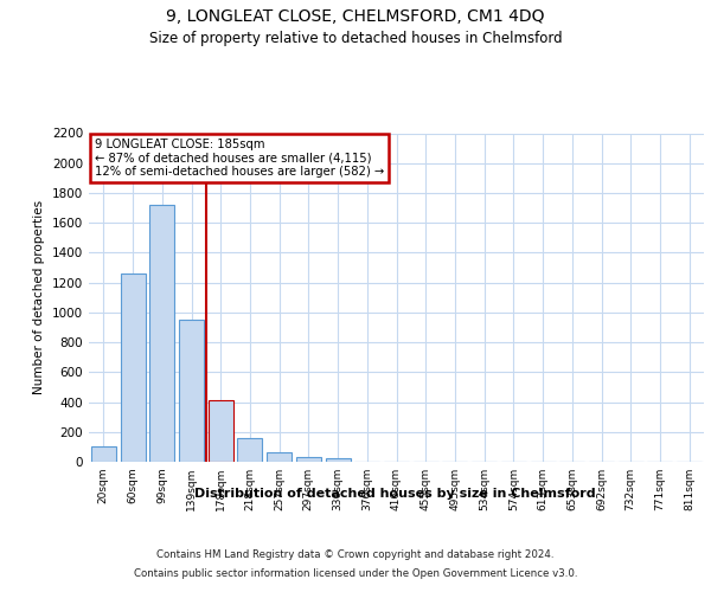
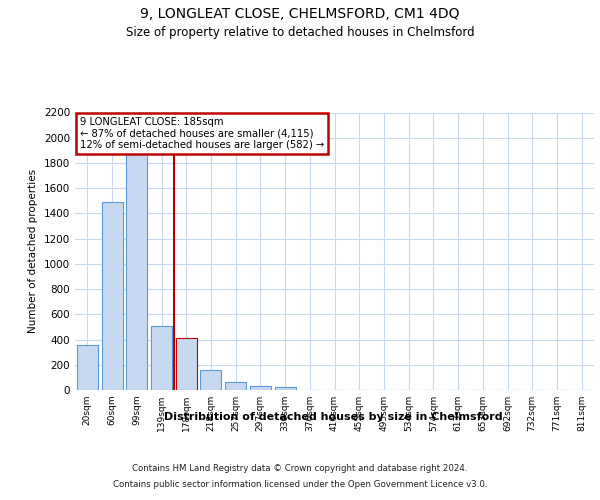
20sqm: 100 -> 360
60sqm: 1260 -> 1490
99sqm: 1720 -> 1880
139sqm: 950 -> 510
